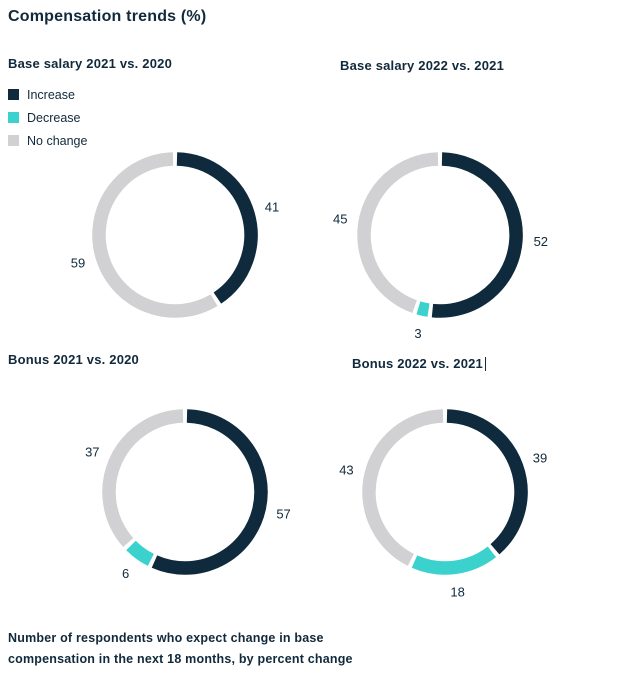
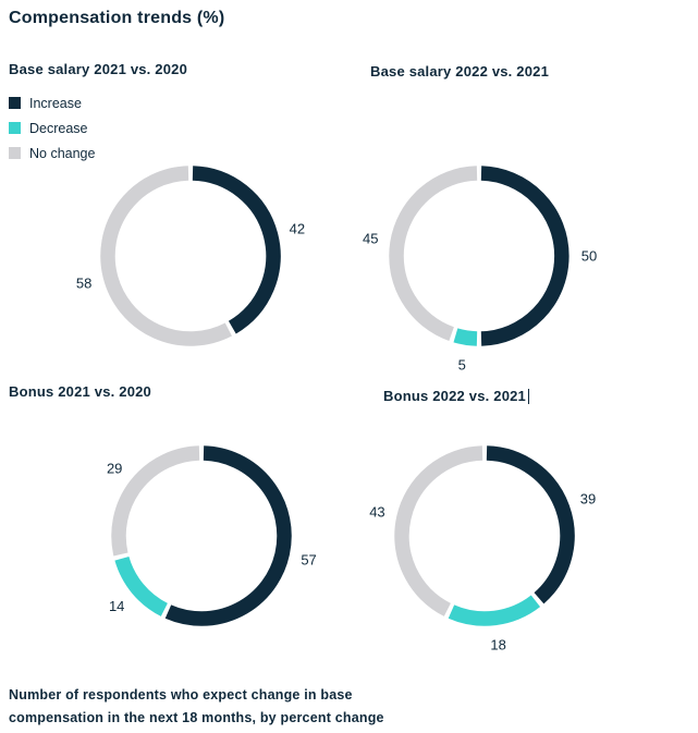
Base salary 2021 vs. 2020/Increase: 41 -> 42
Base salary 2021 vs. 2020/No change: 59 -> 58
Base salary 2022 vs. 2021/Increase: 52 -> 50
Base salary 2022 vs. 2021/Decrease: 3 -> 5
Bonus 2021 vs. 2020/Decrease: 6 -> 14
Bonus 2021 vs. 2020/No change: 37 -> 29
